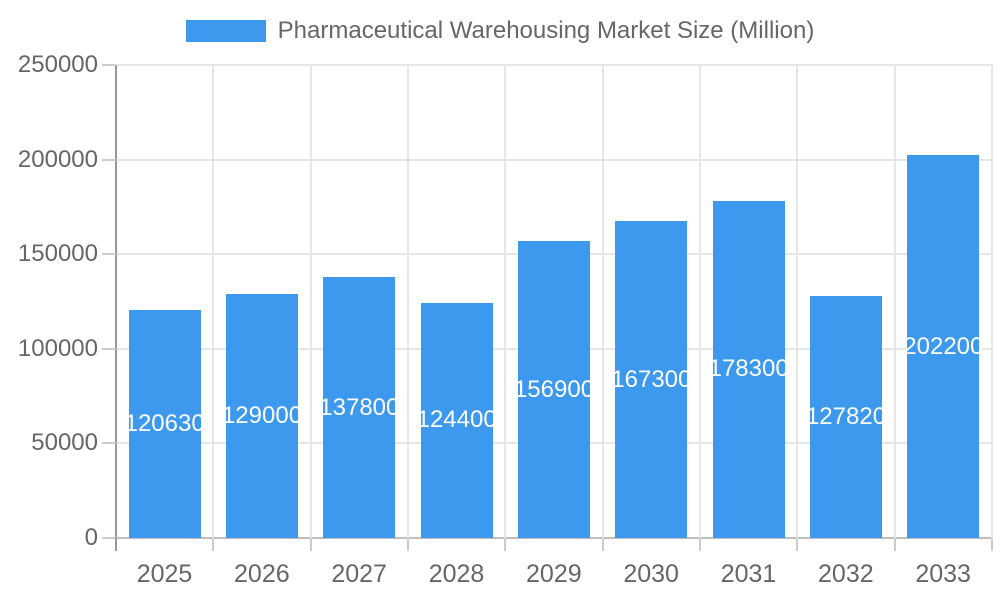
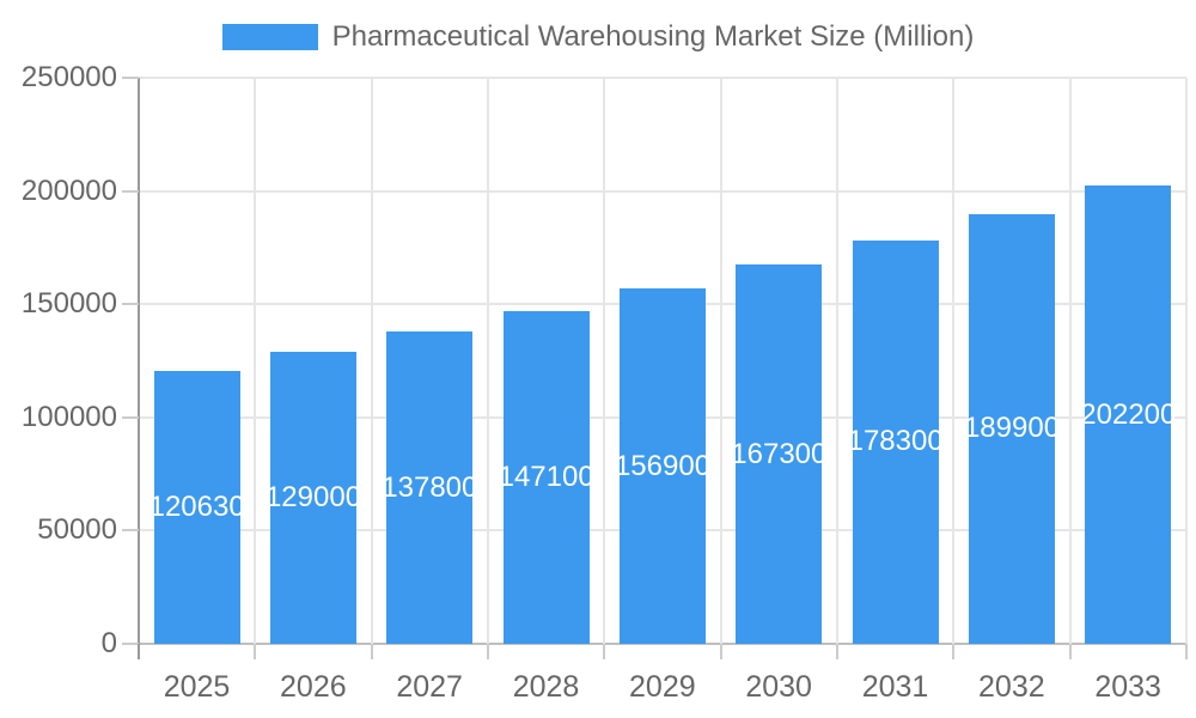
2028: 124400 -> 147100
2032: 127820 -> 189900
